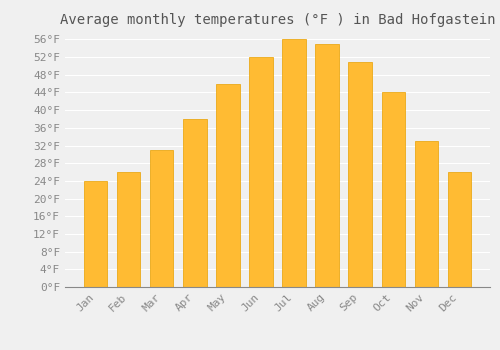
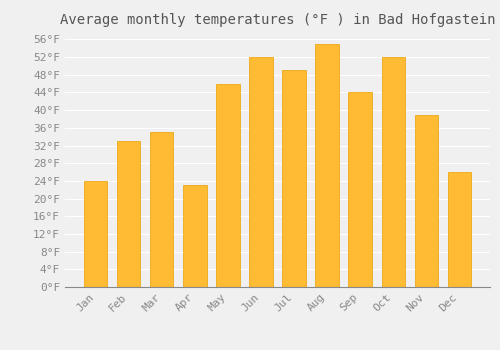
Feb: 26°F -> 33°F
Mar: 31°F -> 35°F
Apr: 38°F -> 23°F
Jul: 56°F -> 49°F
Sep: 51°F -> 44°F
Oct: 44°F -> 52°F
Nov: 33°F -> 39°F
